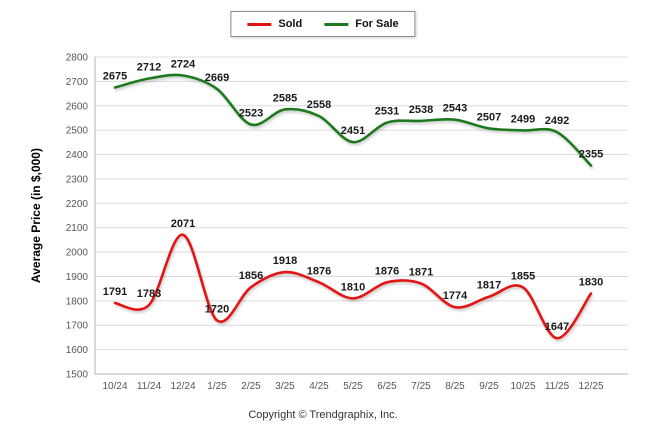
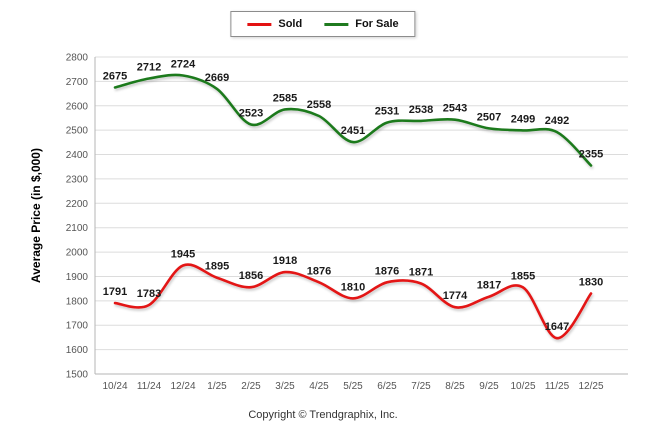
Sold/12/24: 2071 -> 1945
Sold/1/25: 1720 -> 1895
